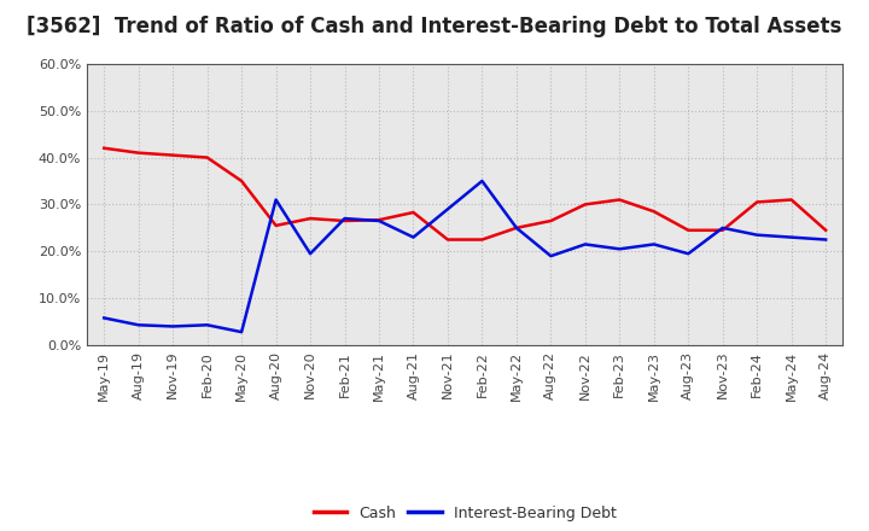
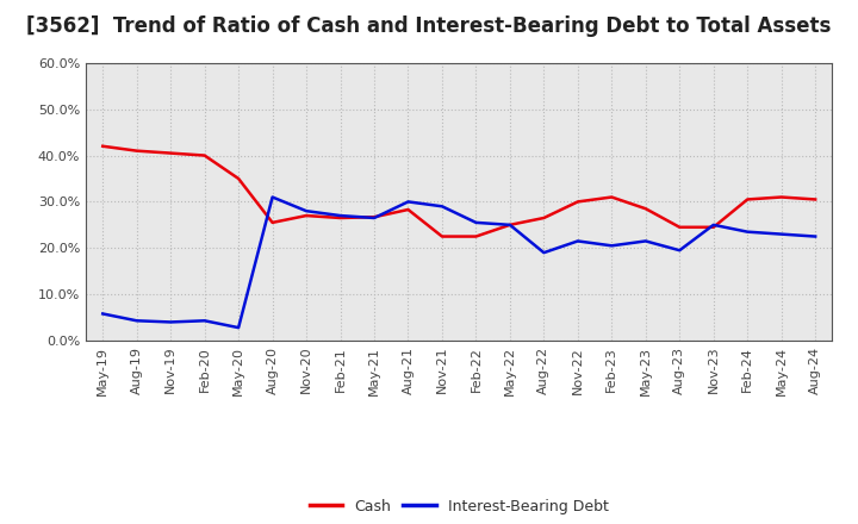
Interest-Bearing Debt/Nov-20: 19.5% -> 28.0%
Interest-Bearing Debt/Aug-21: 23.0% -> 30.0%
Interest-Bearing Debt/Feb-22: 35.0% -> 25.5%
Cash/Aug-24: 24.5% -> 30.5%
